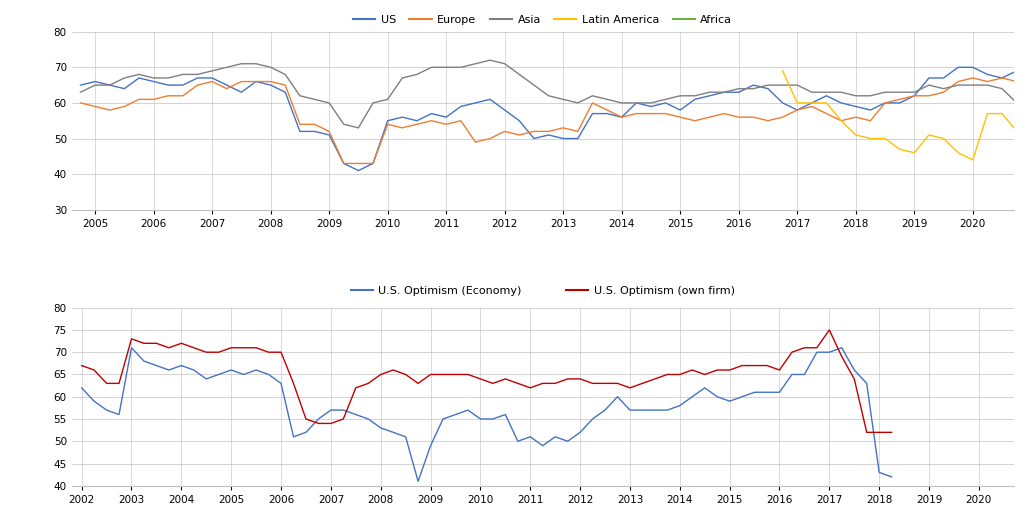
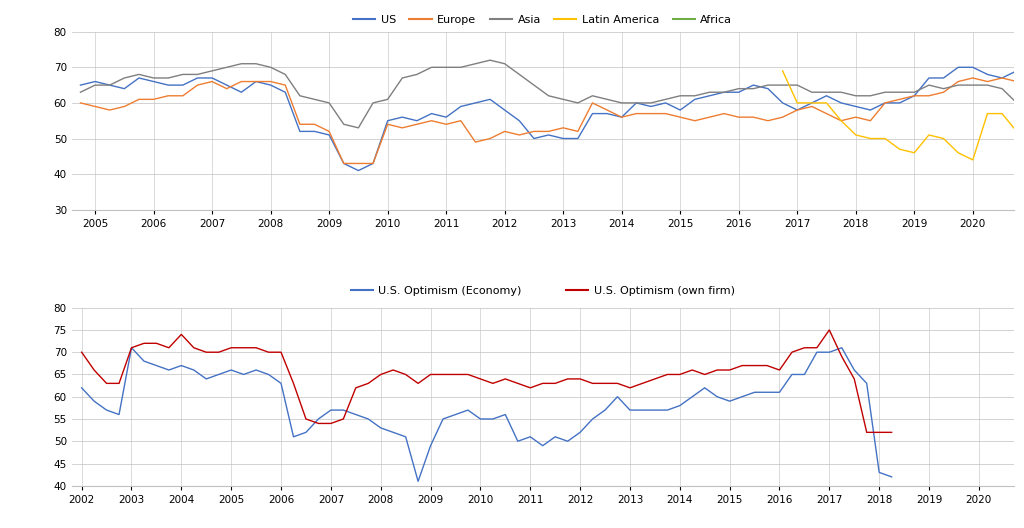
U.S. Optimism (own firm)/2002: 67 -> 70
U.S. Optimism (own firm)/2003: 73 -> 71
U.S. Optimism (own firm)/2004: 72 -> 74
